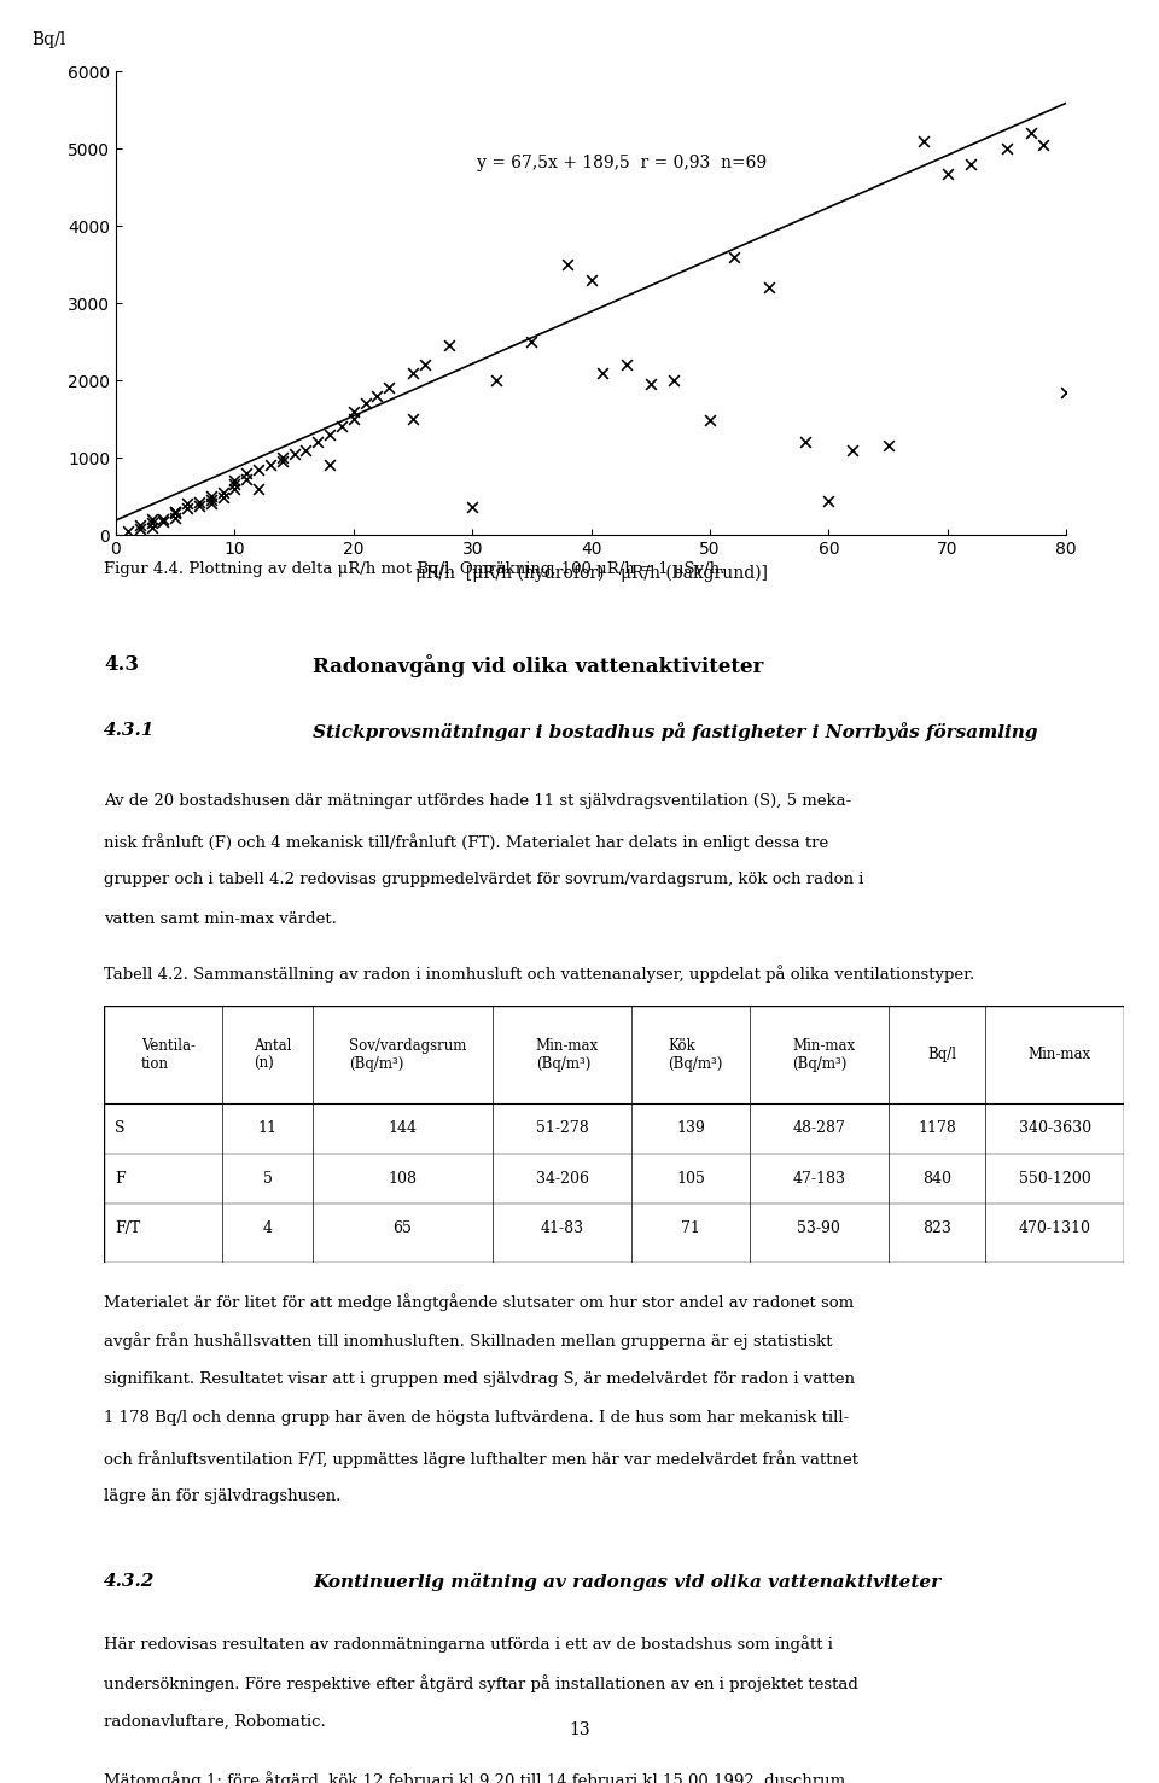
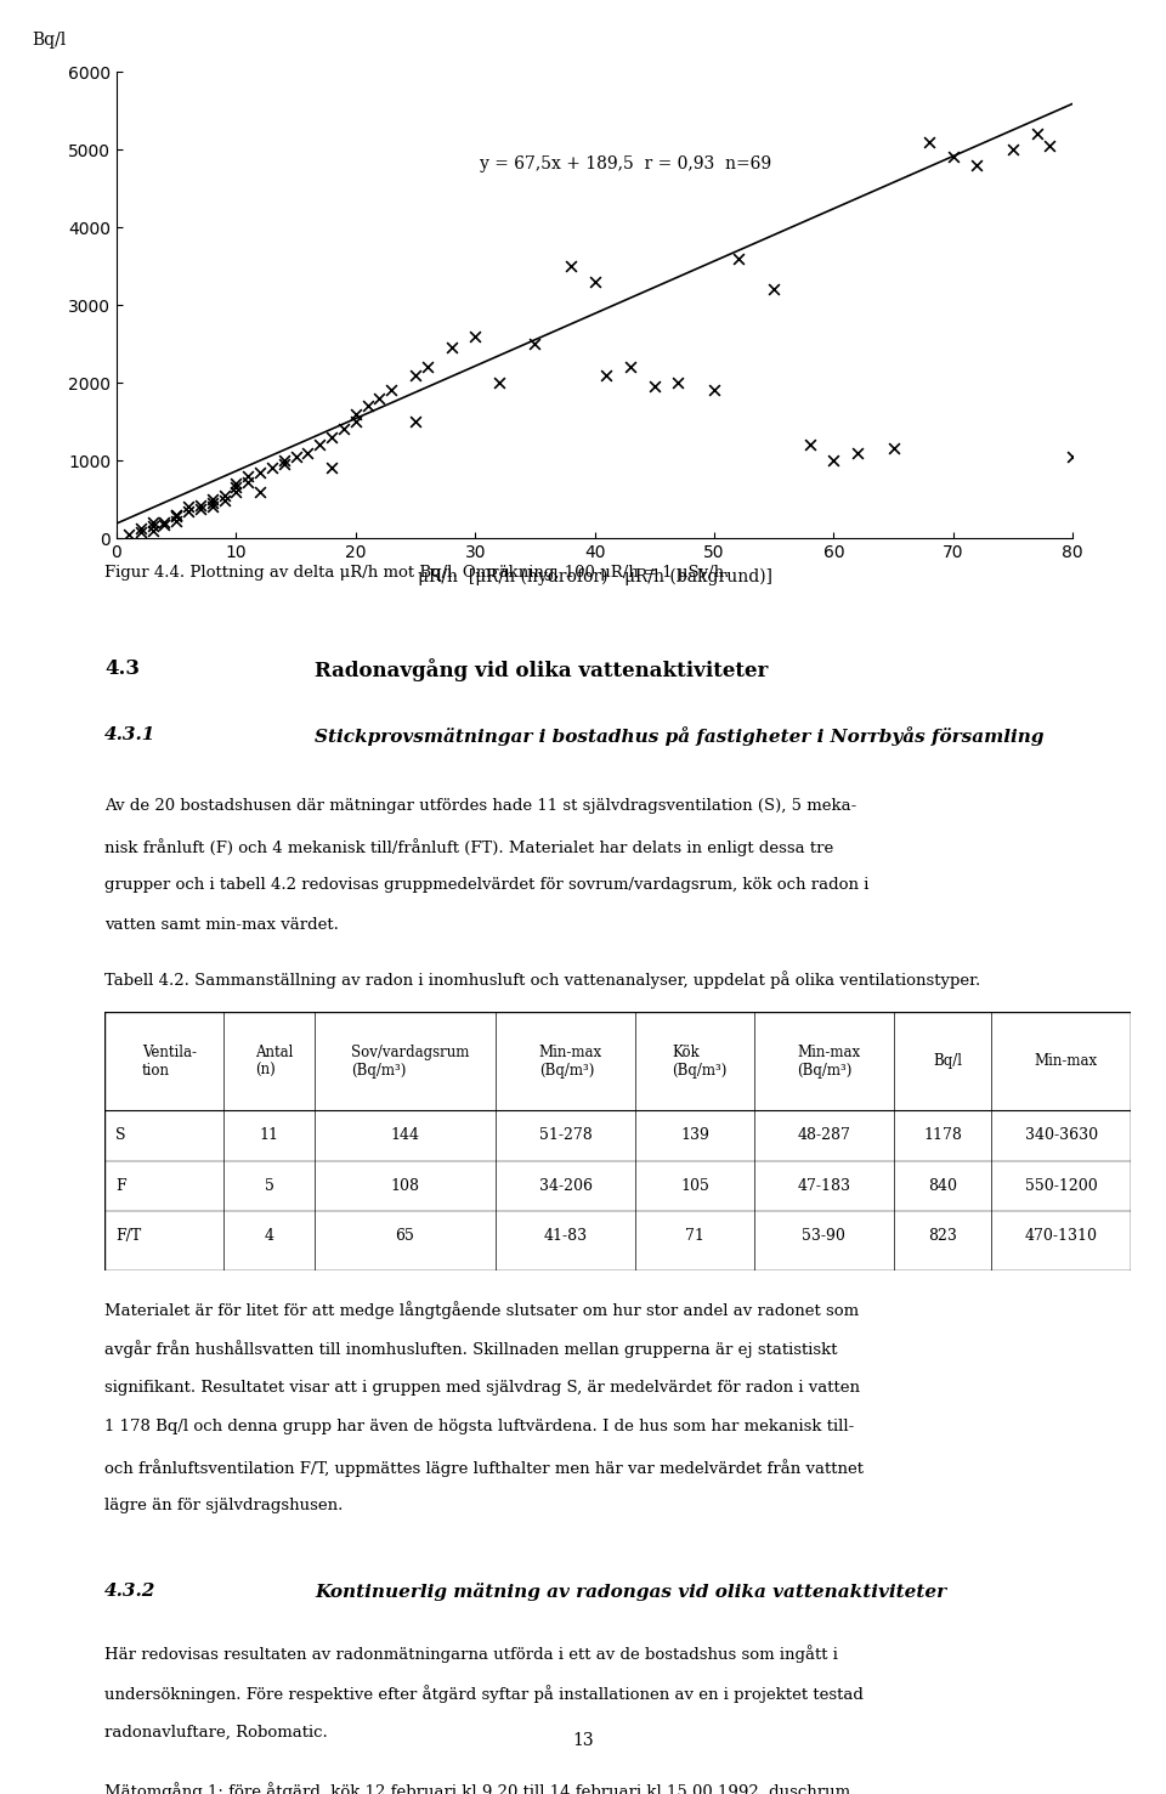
30: 360 -> 2600
50: 1480 -> 1900
60: 440 -> 1000
70: 4680 -> 4900
80: 1840 -> 1050
